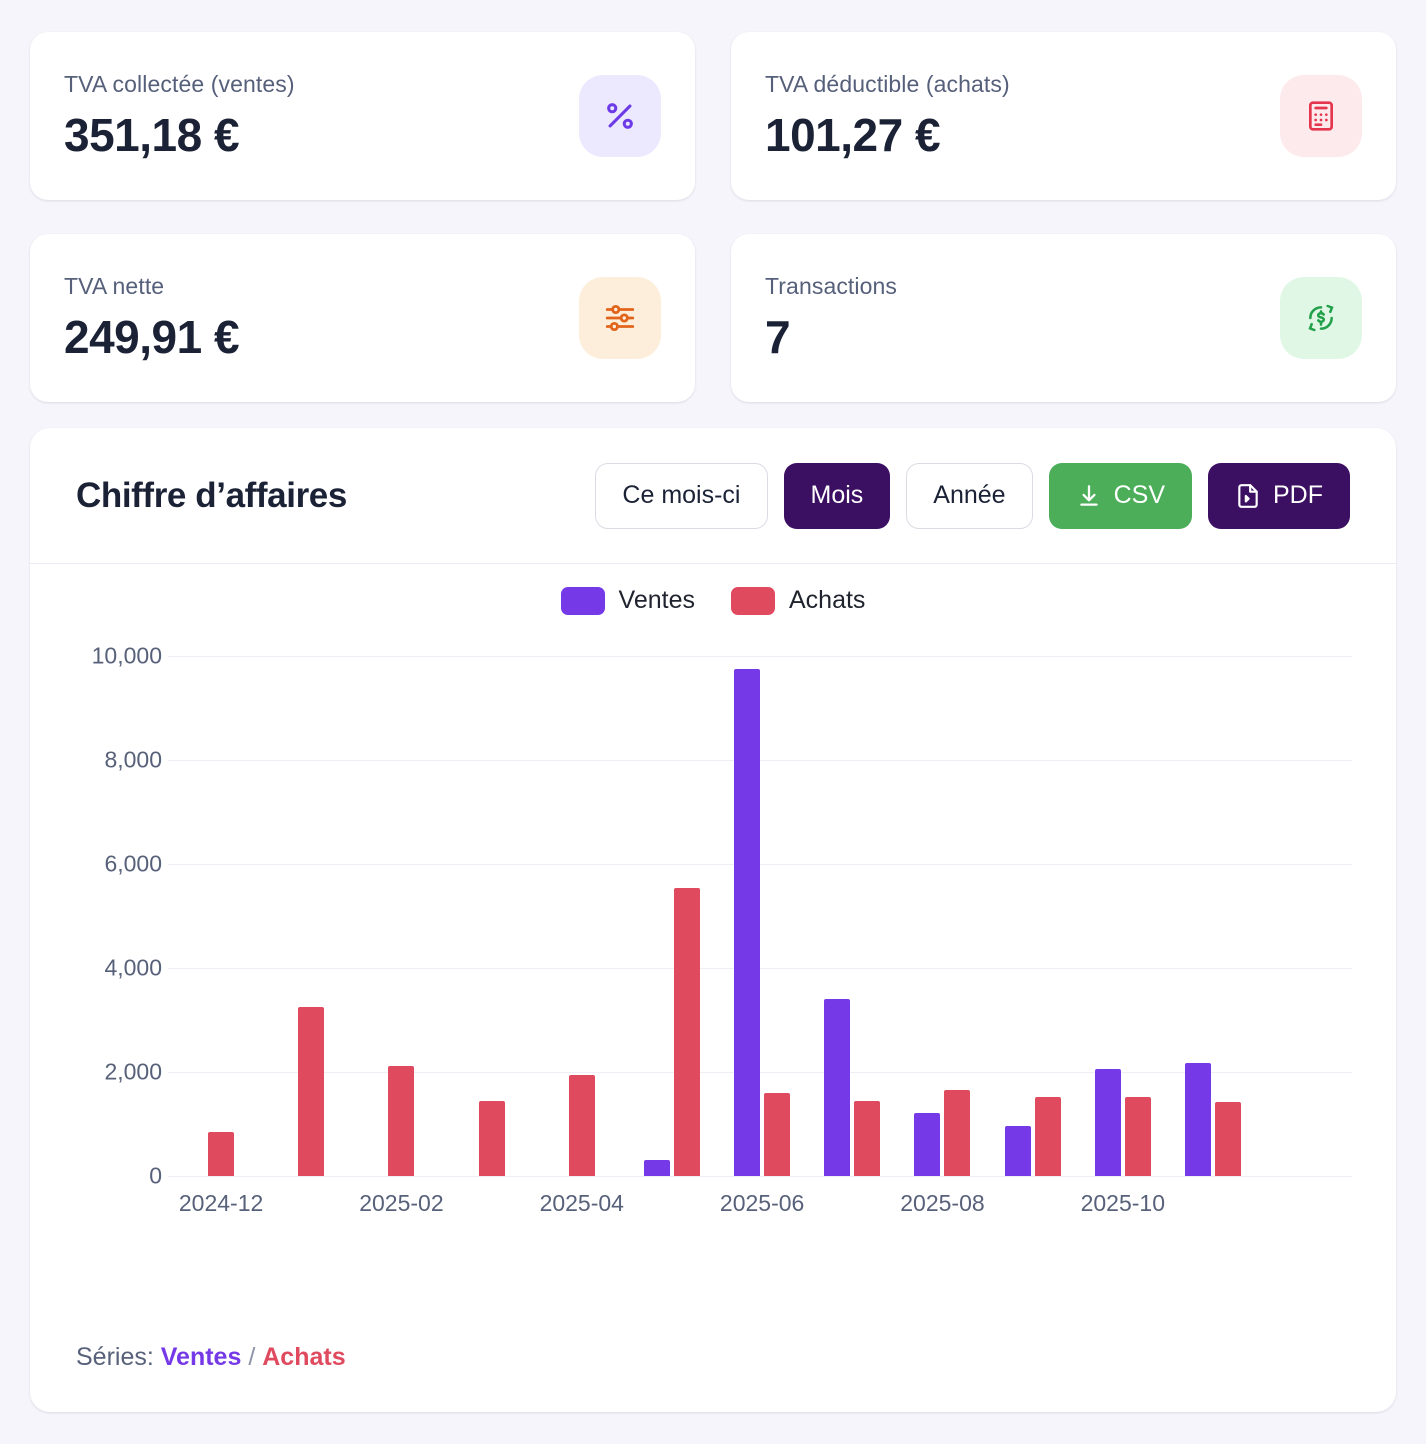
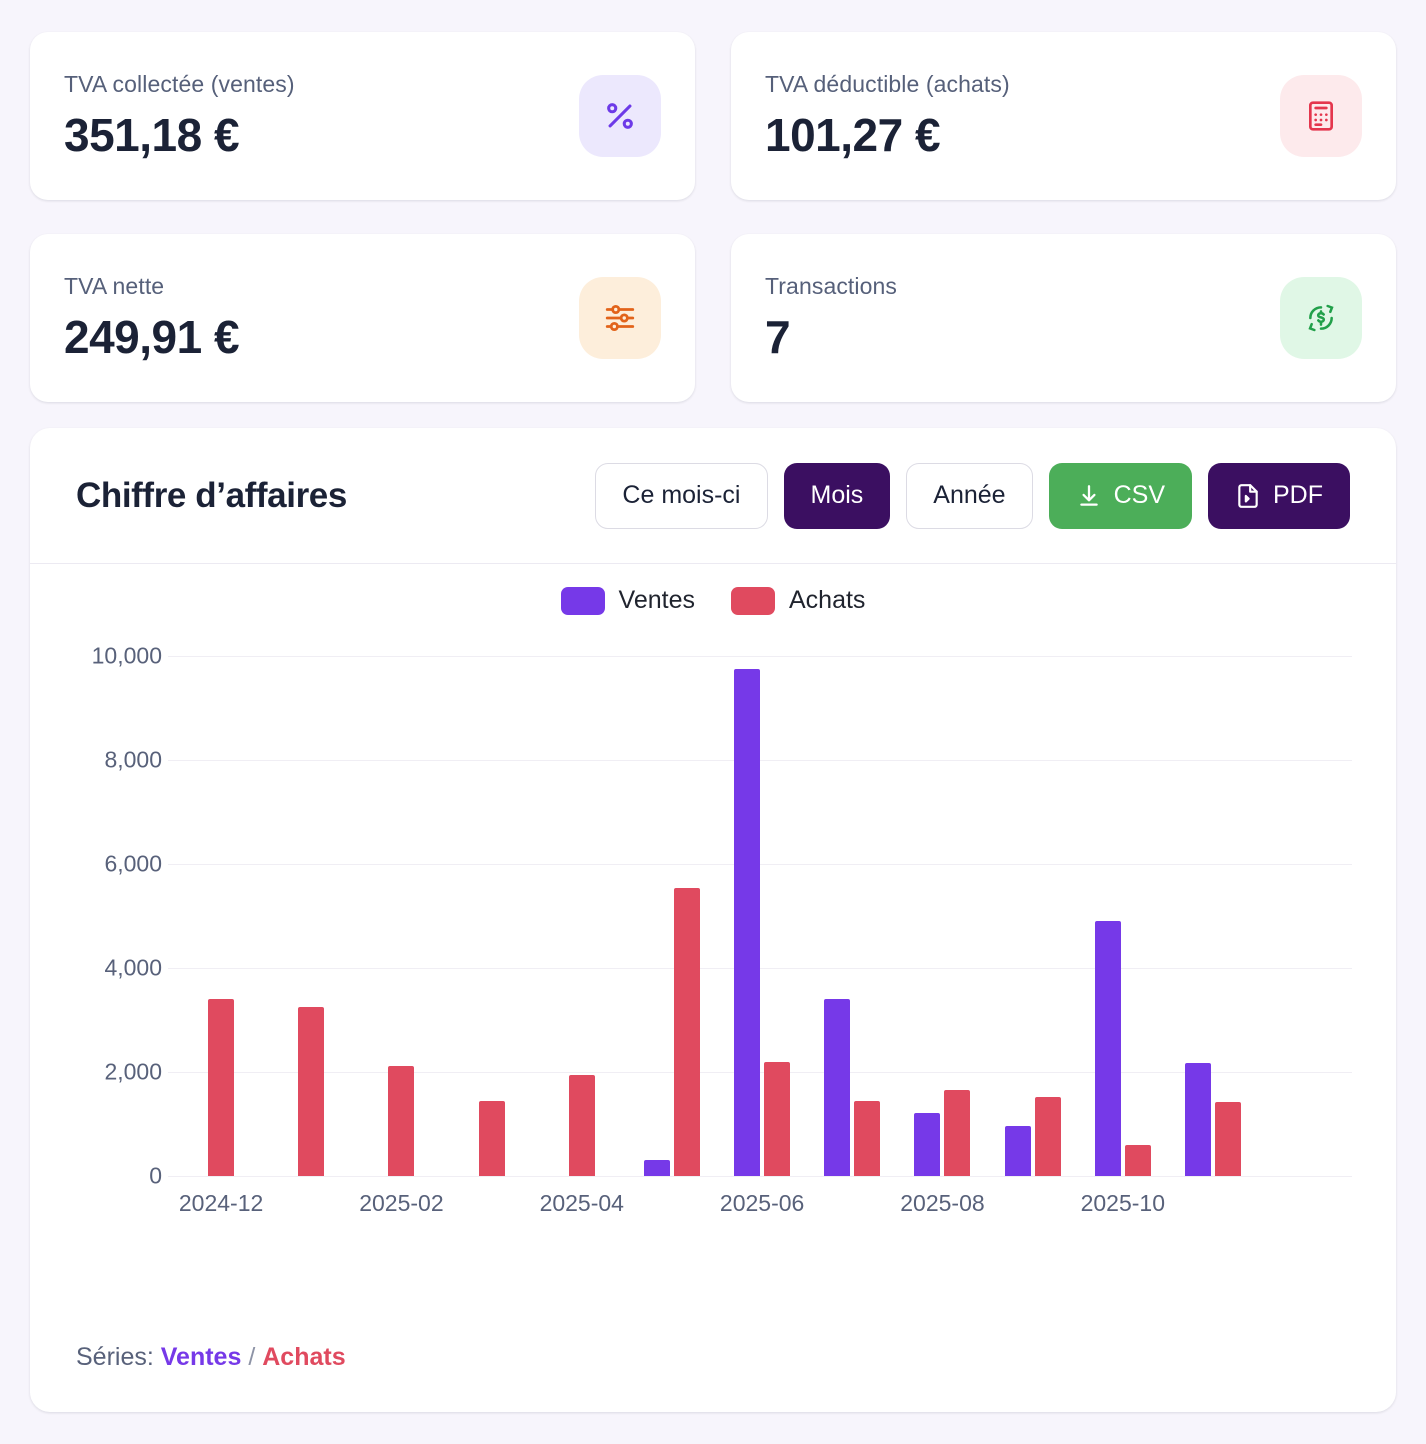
Achats/2024-12: 800 -> 3400
Achats/2025-06: 1600 -> 2200
Ventes/2025-10: 2100 -> 4900
Achats/2025-10: 1500 -> 600
